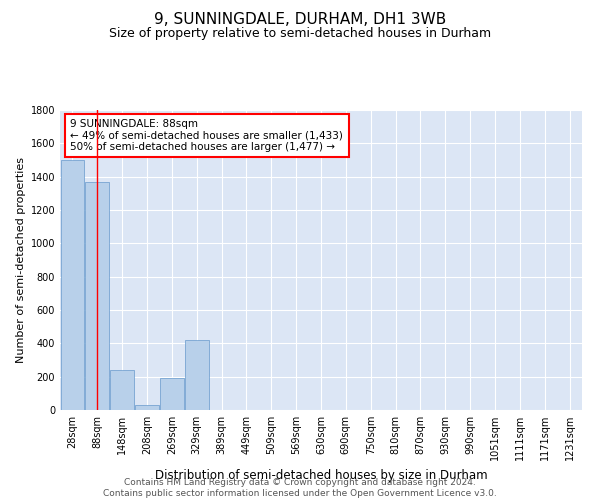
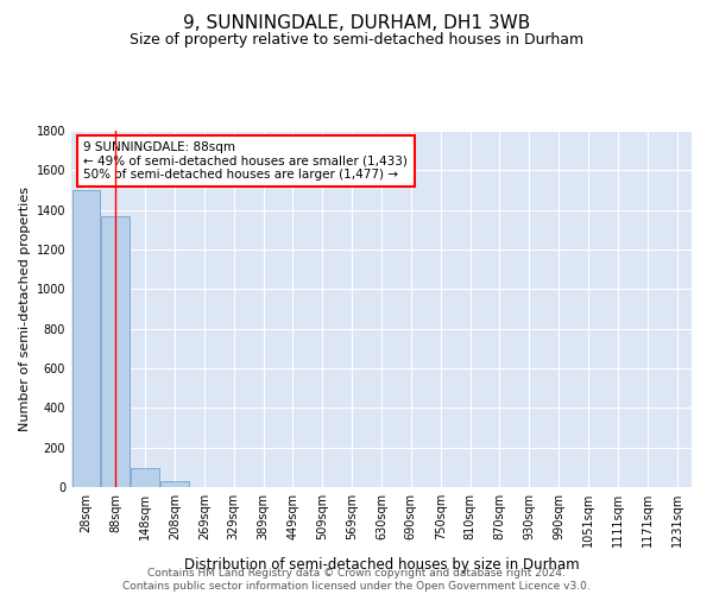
148sqm: 240 -> 100
269sqm: 190 -> 0
329sqm: 420 -> 0
